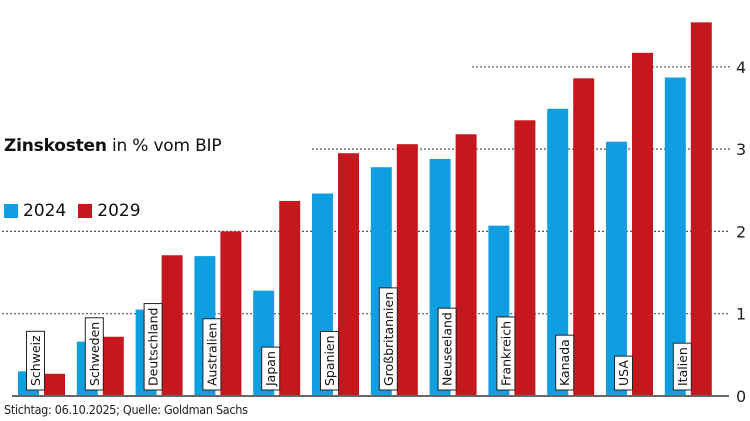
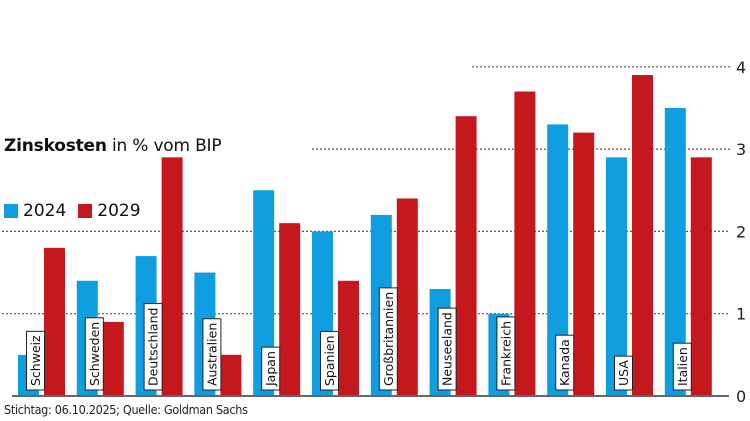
2024/Schweiz: 0.3 -> 0.5
2029/Schweiz: 0.3 -> 1.8
2024/Schweden: 0.7 -> 1.4
2029/Schweden: 0.7 -> 0.9
2024/Deutschland: 1.1 -> 1.7
2029/Deutschland: 1.7 -> 2.9
2024/Australien: 1.7 -> 1.5
2029/Australien: 2.0 -> 0.5
2024/Japan: 1.3 -> 2.5
2029/Japan: 2.4 -> 2.1
2024/Spanien: 2.5 -> 2.0
2029/Spanien: 3.0 -> 1.4
2024/Großbritannien: 2.8 -> 2.2
2029/Großbritannien: 3.1 -> 2.4
2024/Neuseeland: 2.9 -> 1.3
2029/Neuseeland: 3.2 -> 3.4
2024/Frankreich: 2.1 -> 1.0
2029/Frankreich: 3.4 -> 3.7
2024/Kanada: 3.5 -> 3.3
2029/Kanada: 3.9 -> 3.2
2024/USA: 3.1 -> 2.9
2029/USA: 4.2 -> 3.9
2024/Italien: 3.9 -> 3.5
2029/Italien: 4.5 -> 2.9
